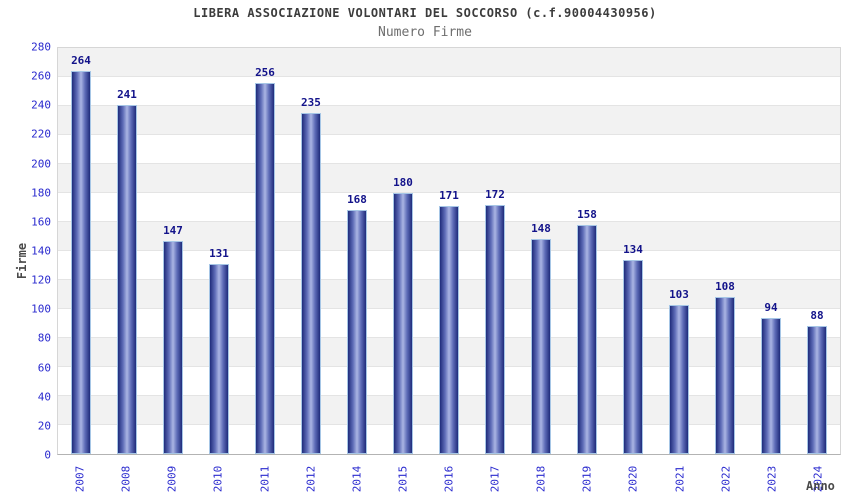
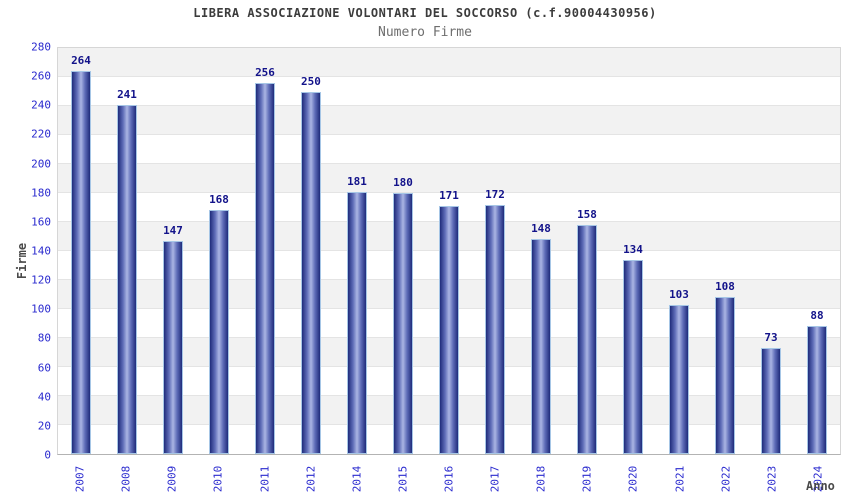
2010: 131 -> 168
2012: 235 -> 250
2014: 168 -> 181
2023: 94 -> 73
